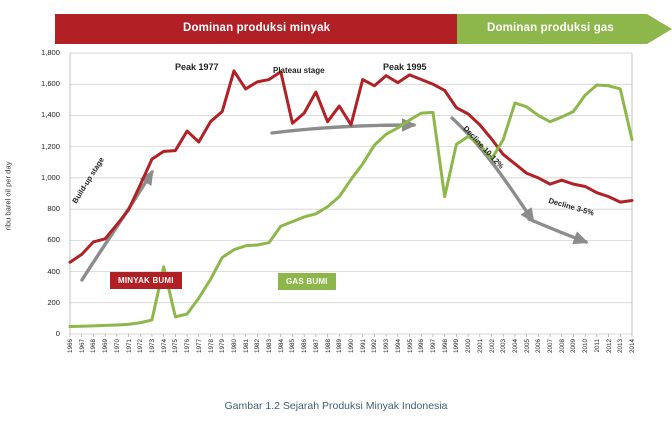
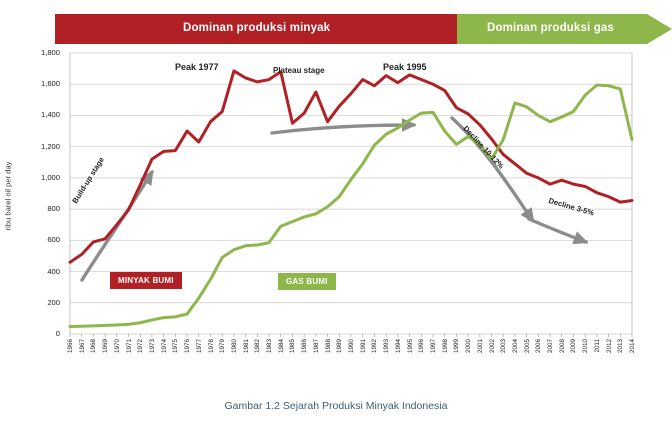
GAS BUMI/1974: 430 -> 100
MINYAK BUMI/1981: 1570 -> 1640
MINYAK BUMI/1990: 1340 -> 1540
GAS BUMI/1998: 880 -> 1300
